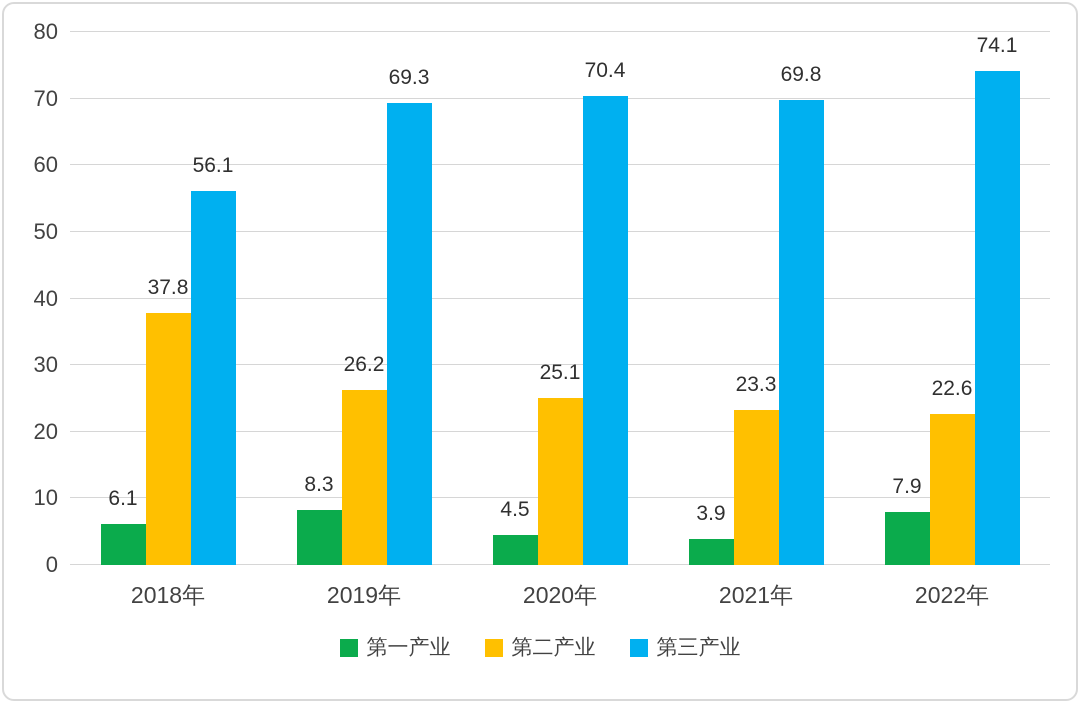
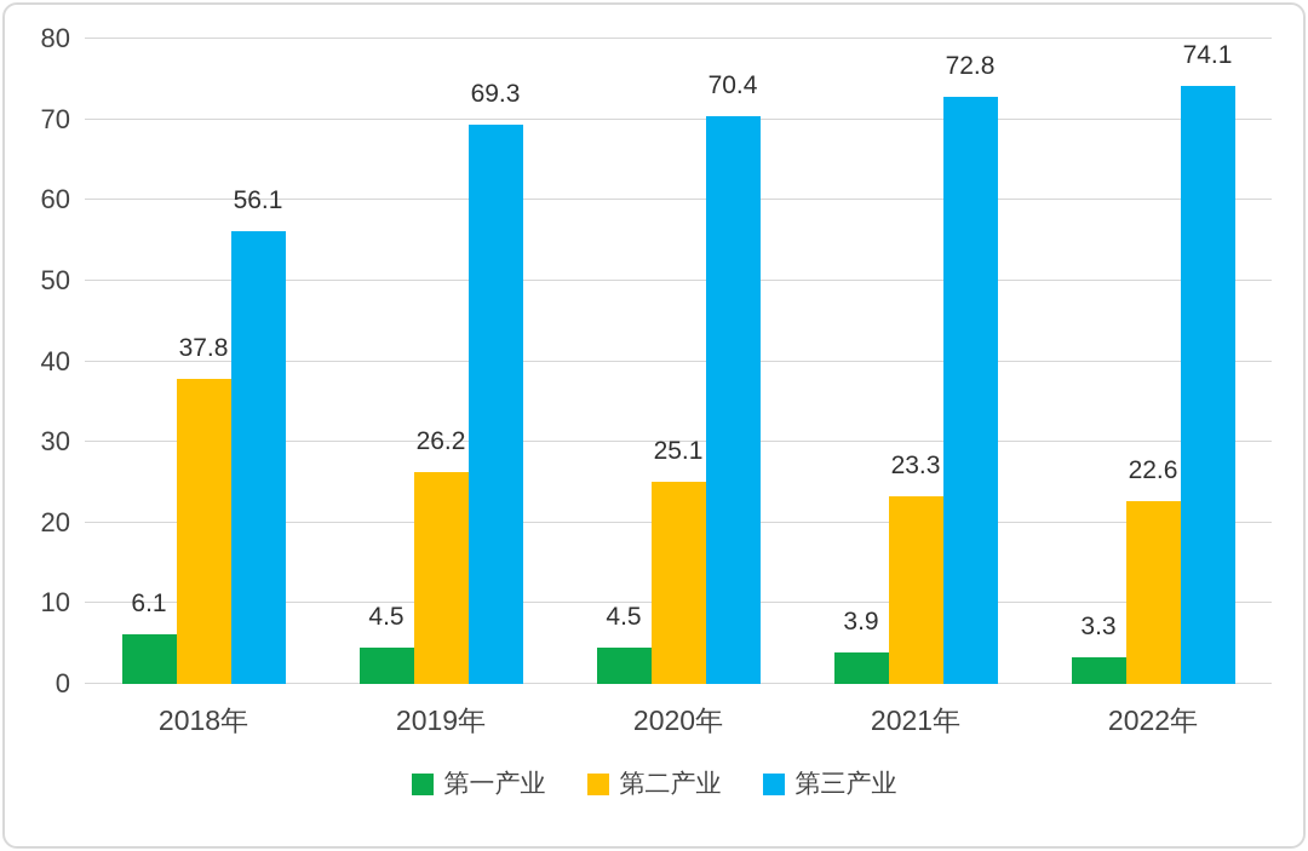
第一产业/2019年: 8.3 -> 4.5
第三产业/2021年: 69.8 -> 72.8
第一产业/2022年: 7.9 -> 3.3
